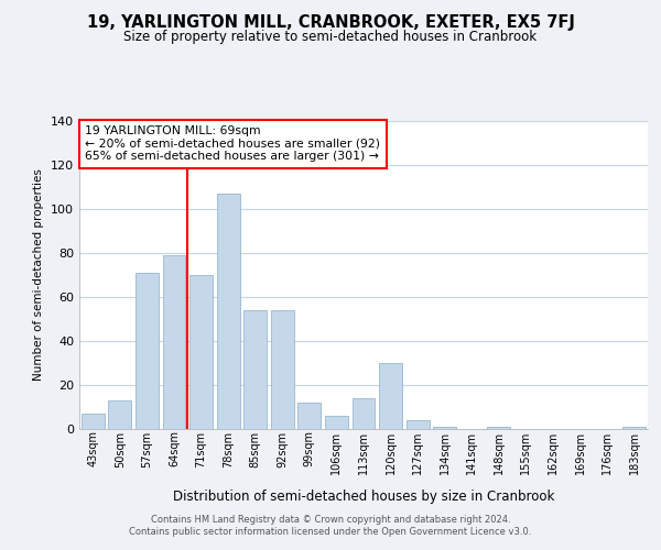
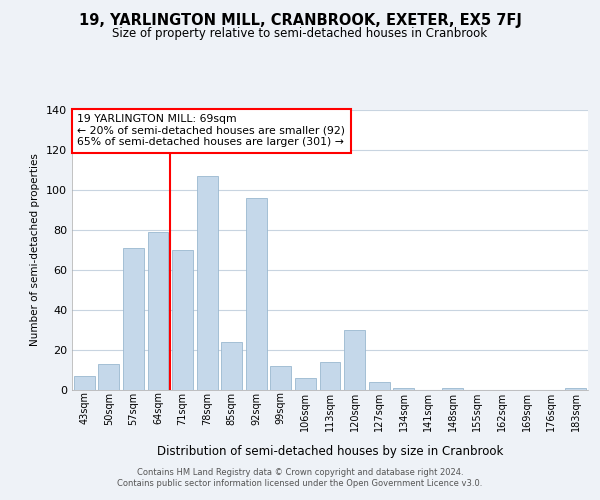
85sqm: 54 -> 24
92sqm: 54 -> 96
